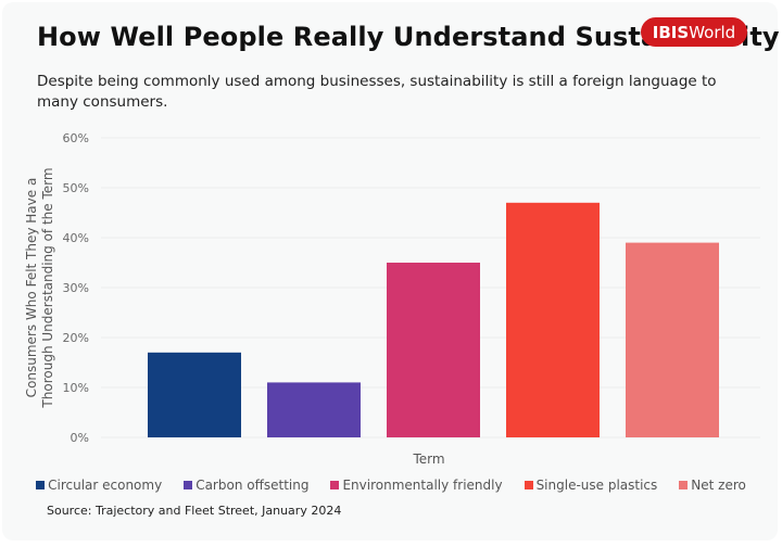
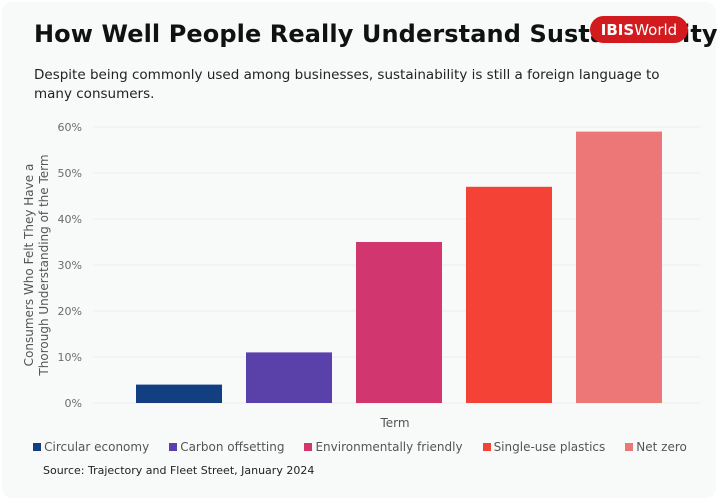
Circular economy: 17% -> 4%
Net zero: 39% -> 59%
